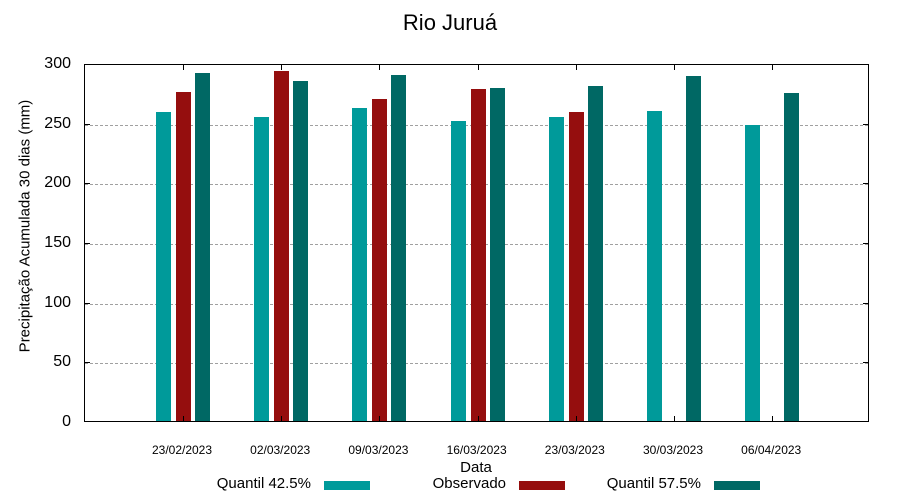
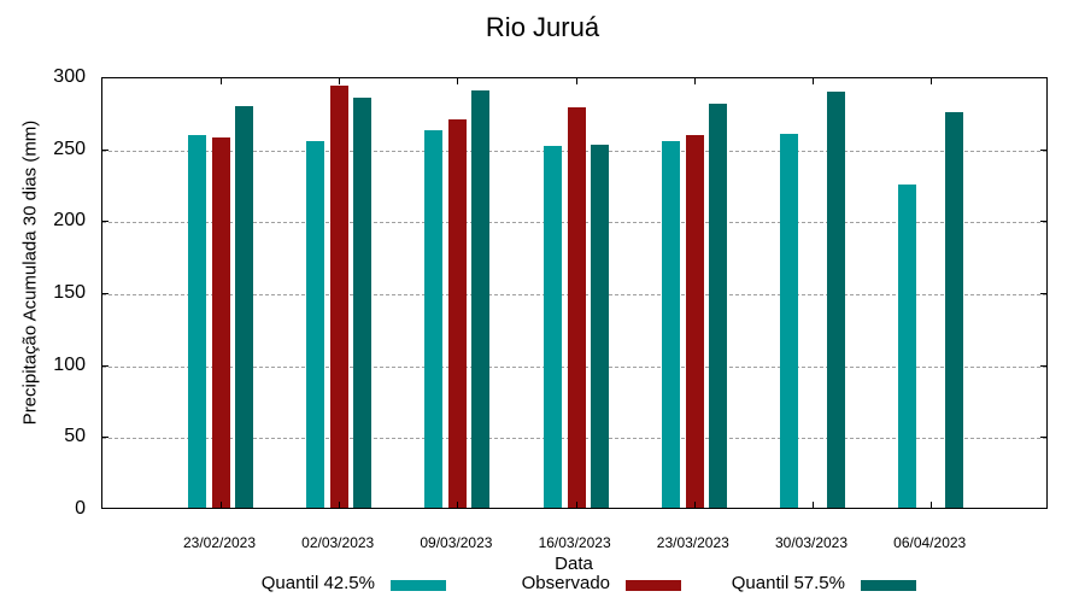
Observado/23/02/2023: 276 -> 257
Quantil 57.5%/23/02/2023: 292 -> 279
Quantil 57.5%/16/03/2023: 279 -> 252
Quantil 42.5%/06/04/2023: 248 -> 225
